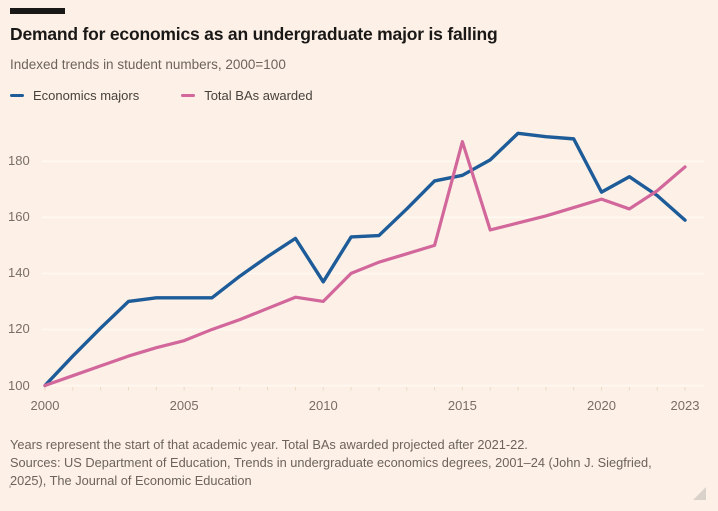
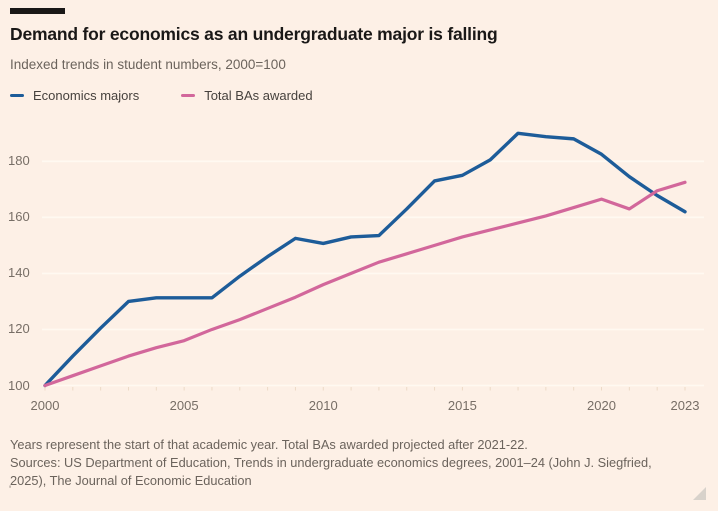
Economics majors/2010: 137 -> 151
Total BAs awarded/2010: 130 -> 136
Total BAs awarded/2015: 187 -> 153
Economics majors/2020: 169 -> 182
Economics majors/2023: 159 -> 162
Total BAs awarded/2023: 178 -> 172
